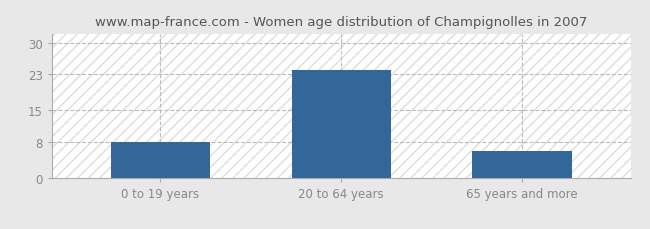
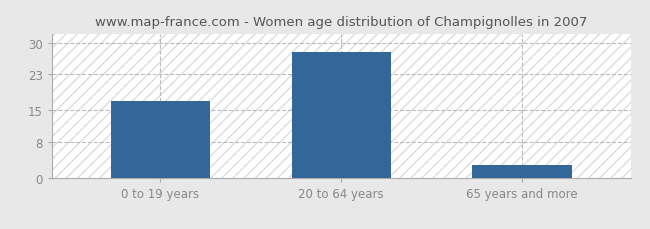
0 to 19 years: 8 -> 17
20 to 64 years: 24 -> 28
65 years and more: 6 -> 3
